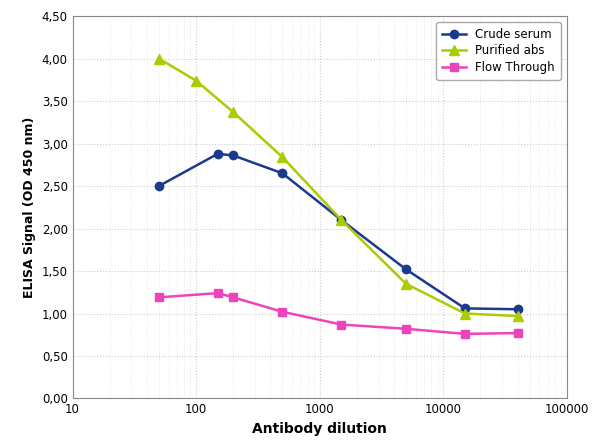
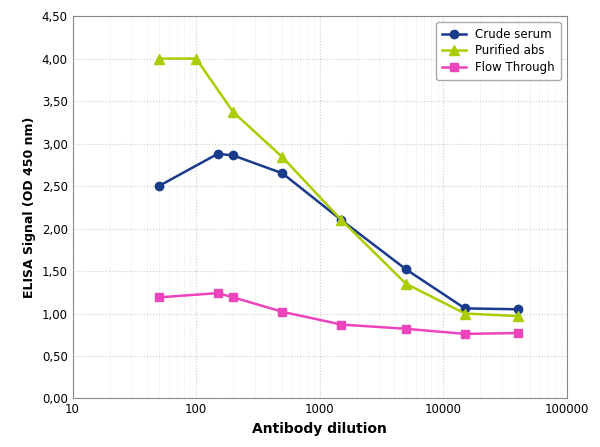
Purified abs/100: 3,74 -> 4,00
